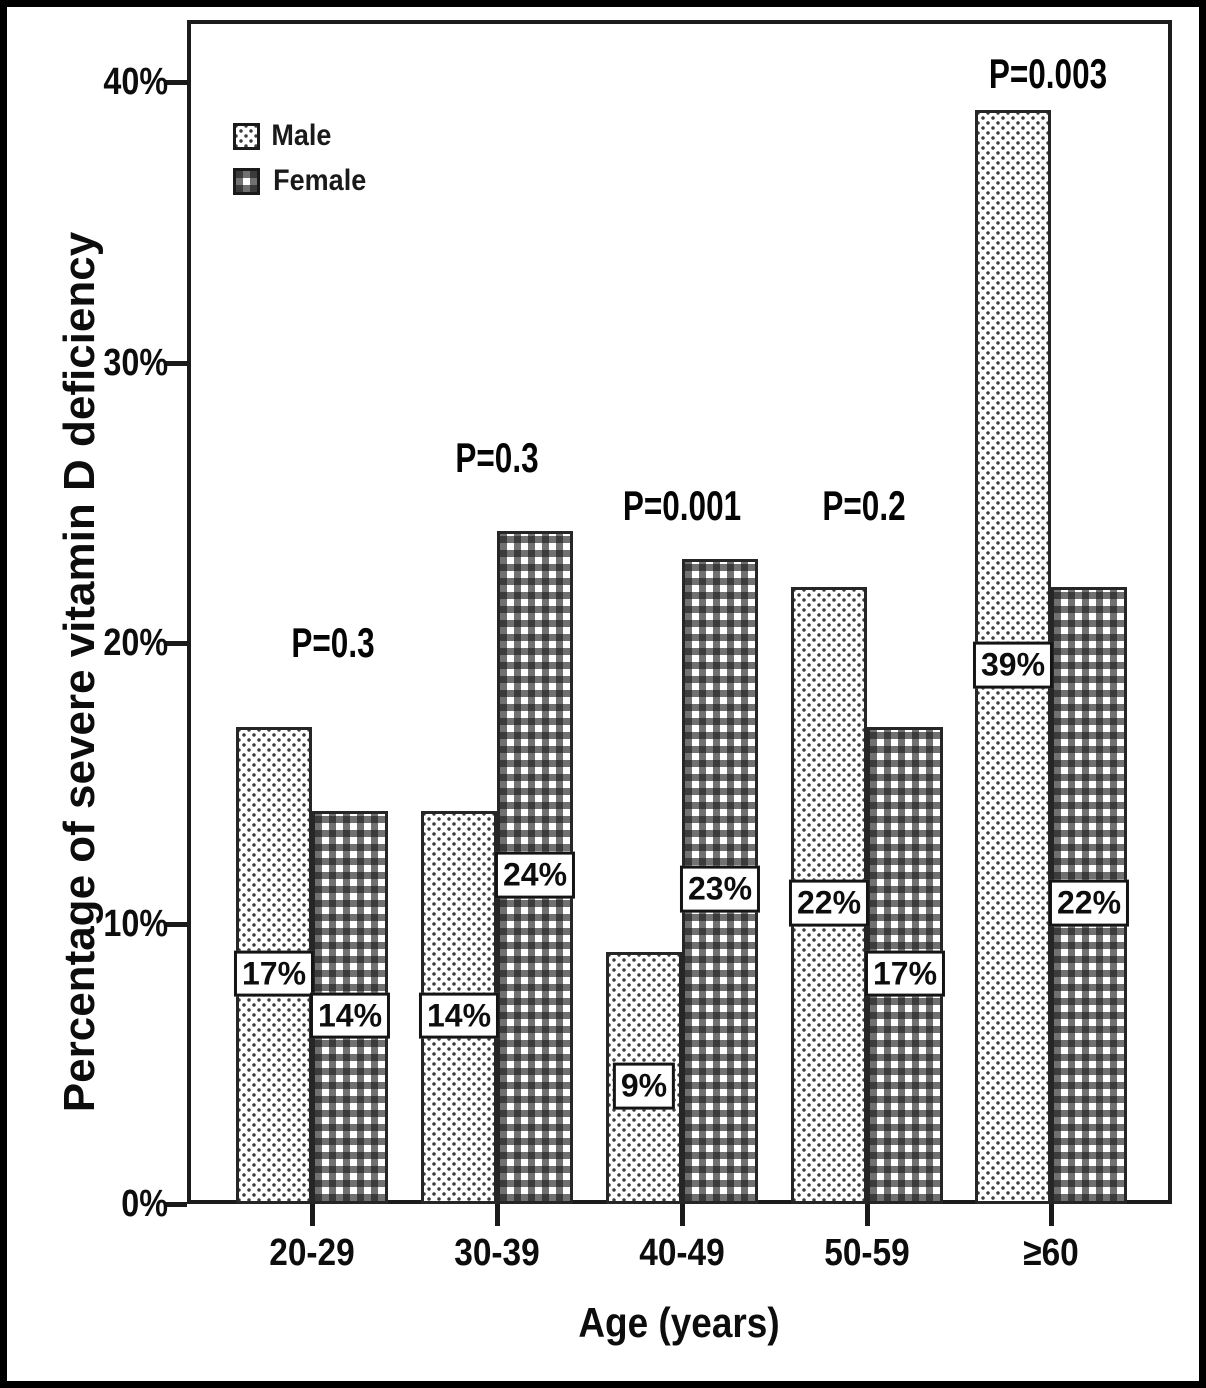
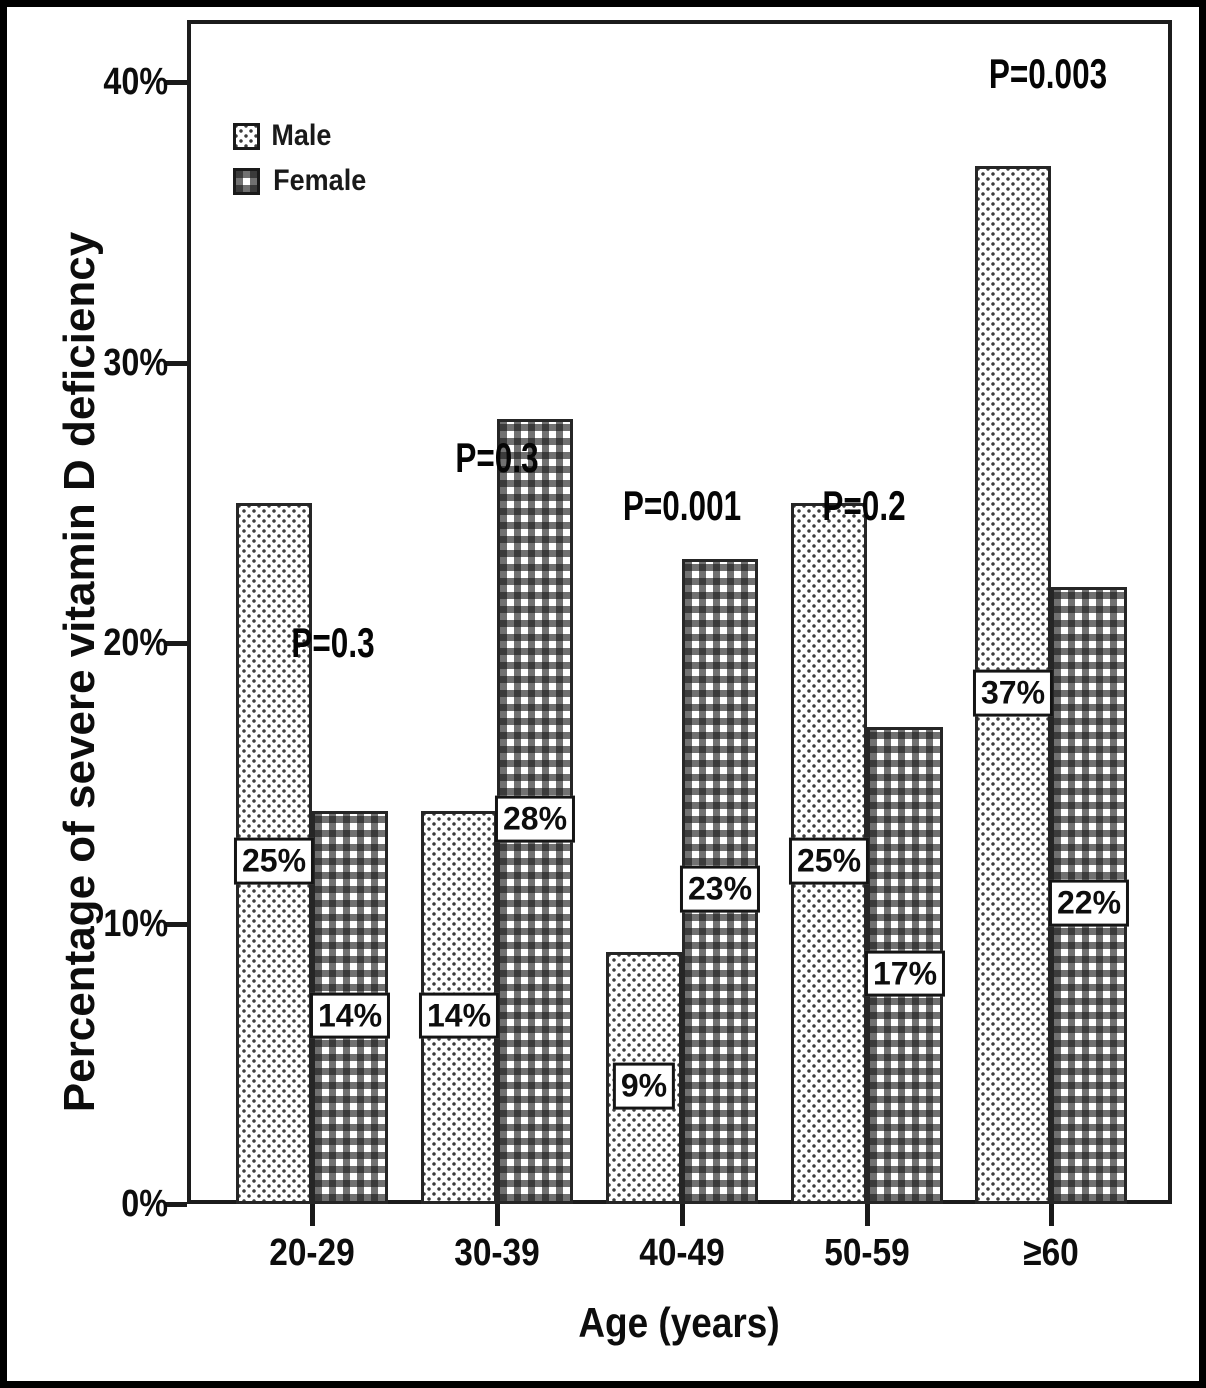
Male/20-29: 17% -> 25%
Female/30-39: 24% -> 28%
Male/50-59: 22% -> 25%
Male/≥60: 39% -> 37%
